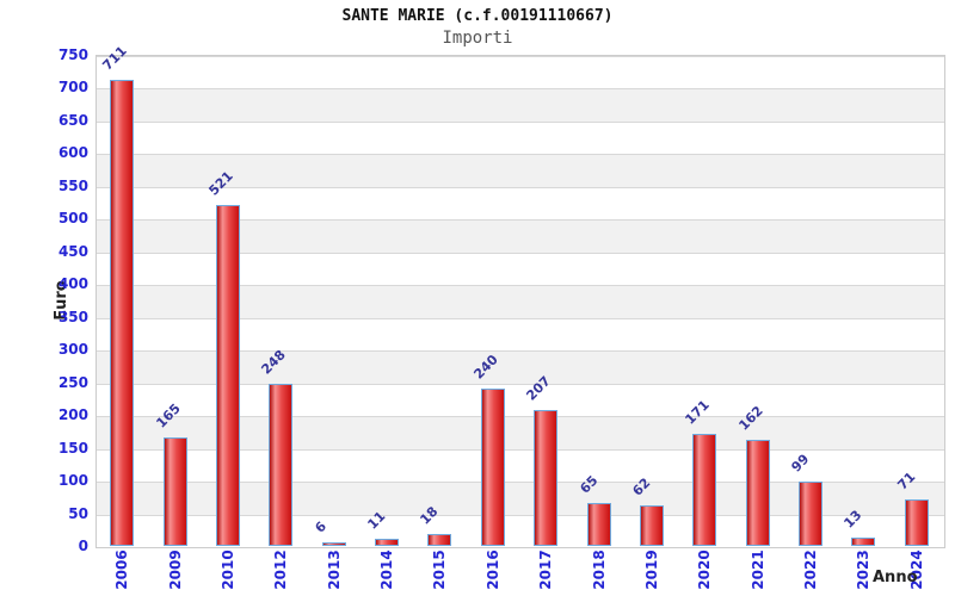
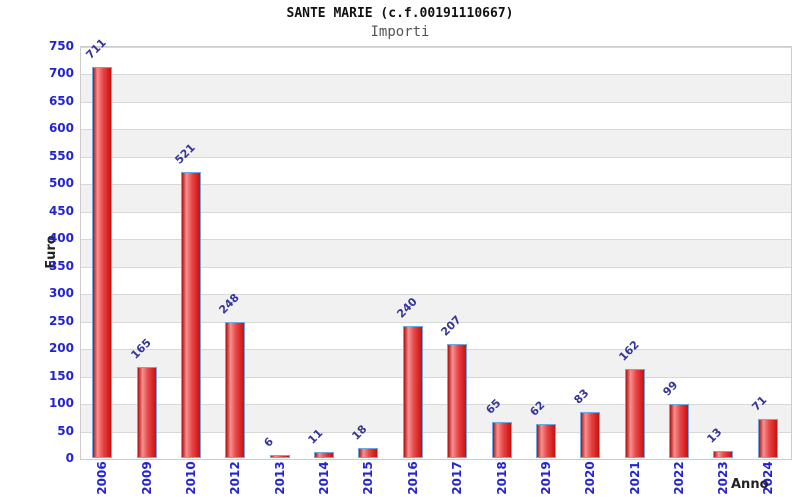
2020: 171 -> 83
